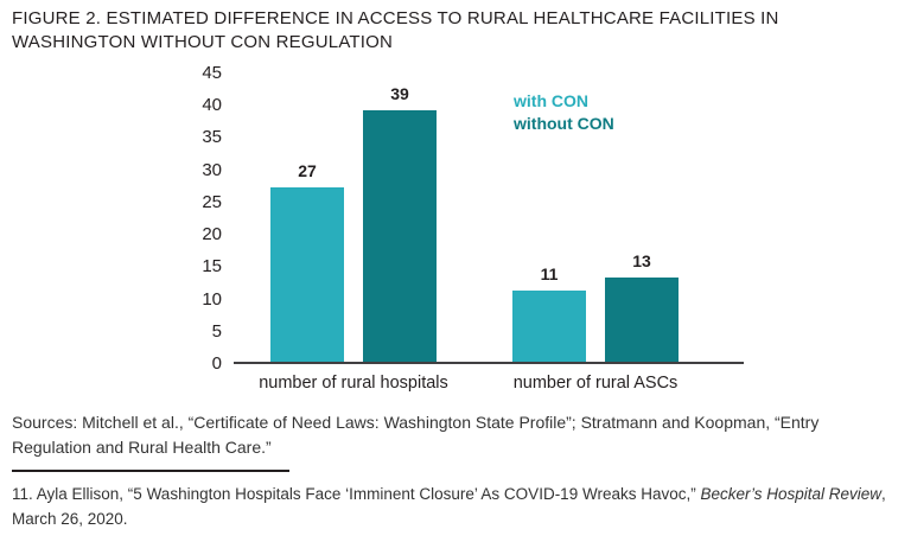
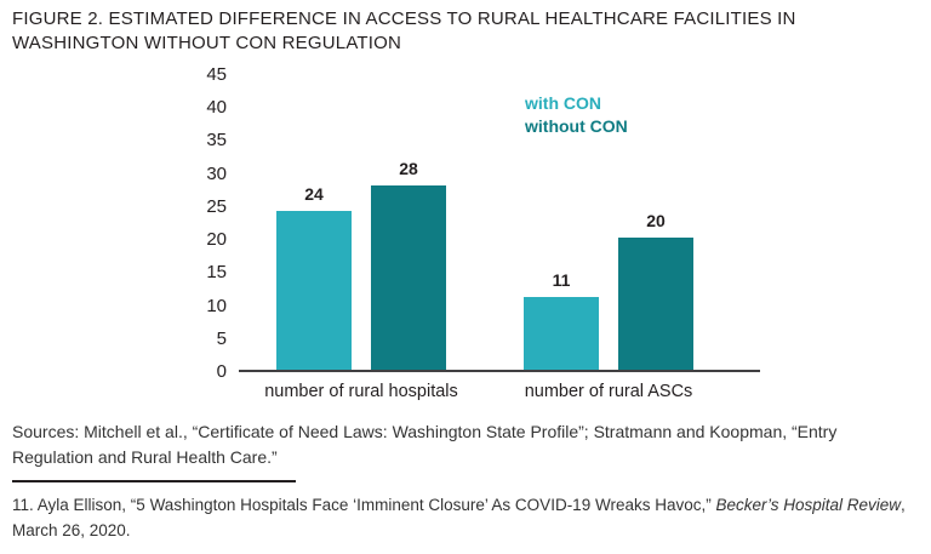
with CON/number of rural hospitals: 27 -> 24
without CON/number of rural hospitals: 39 -> 28
without CON/number of rural ASCs: 13 -> 20
